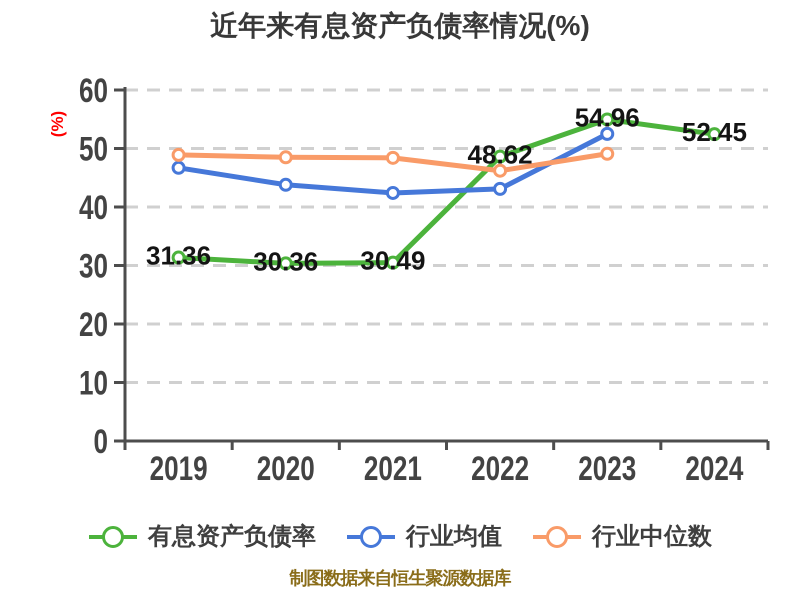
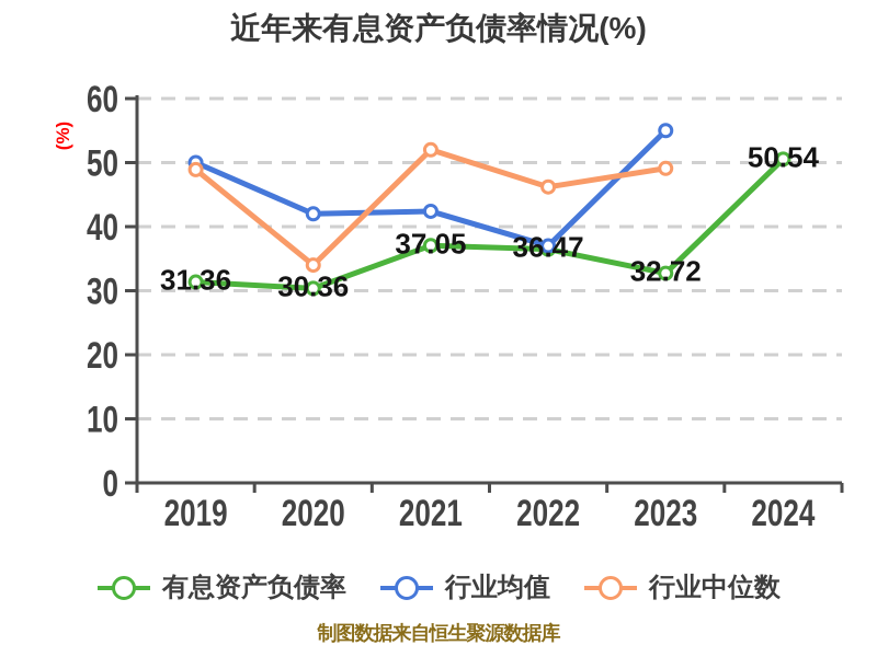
行业均值/2019: 47 -> 50
行业均值/2020: 44 -> 42
行业中位数/2020: 48 -> 34
有息资产负债率/2021: 30.49 -> 37.05
行业中位数/2021: 48 -> 52
有息资产负债率/2022: 48.62 -> 36.47
行业均值/2022: 43 -> 37
有息资产负债率/2023: 54.96 -> 32.72
行业均值/2023: 52 -> 55
有息资产负债率/2024: 52.45 -> 50.54
